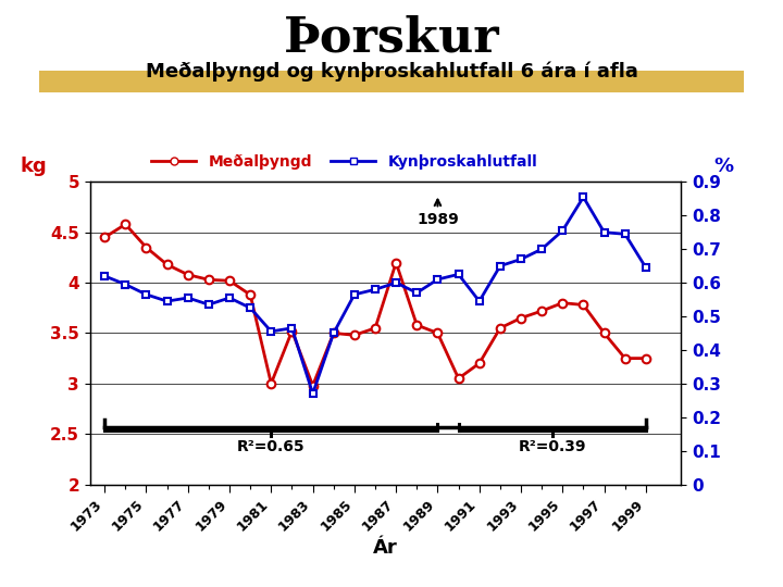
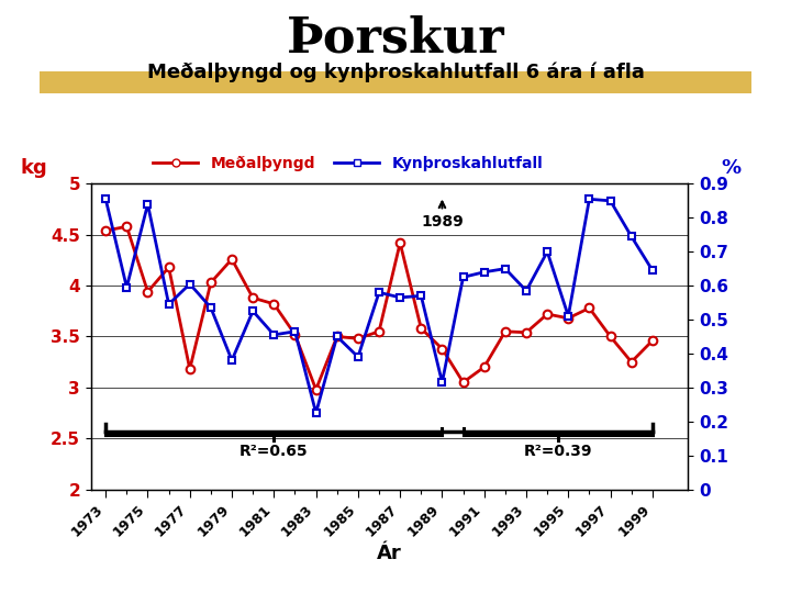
Meðalþyngd/1973: 4.45 -> 4.54
Kynþroskahlutfall/1973: 0.620 -> 0.855
Meðalþyngd/1975: 4.35 -> 3.94
Kynþroskahlutfall/1975: 0.565 -> 0.840
Meðalþyngd/1977: 4.08 -> 3.18
Kynþroskahlutfall/1977: 0.555 -> 0.605
Meðalþyngd/1979: 4.02 -> 4.26
Kynþroskahlutfall/1979: 0.555 -> 0.380
Meðalþyngd/1981: 3.00 -> 3.82
Kynþroskahlutfall/1983: 0.270 -> 0.225
Kynþroskahlutfall/1985: 0.565 -> 0.390
Meðalþyngd/1987: 4.20 -> 4.42
Kynþroskahlutfall/1987: 0.600 -> 0.565
Meðalþyngd/1989: 3.50 -> 3.38
Kynþroskahlutfall/1989: 0.610 -> 0.315
Kynþroskahlutfall/1991: 0.545 -> 0.640
Meðalþyngd/1993: 3.65 -> 3.54
Kynþroskahlutfall/1993: 0.670 -> 0.585
Meðalþyngd/1995: 3.80 -> 3.68
Kynþroskahlutfall/1995: 0.755 -> 0.510
Kynþroskahlutfall/1997: 0.750 -> 0.850
Meðalþyngd/1999: 3.25 -> 3.46
